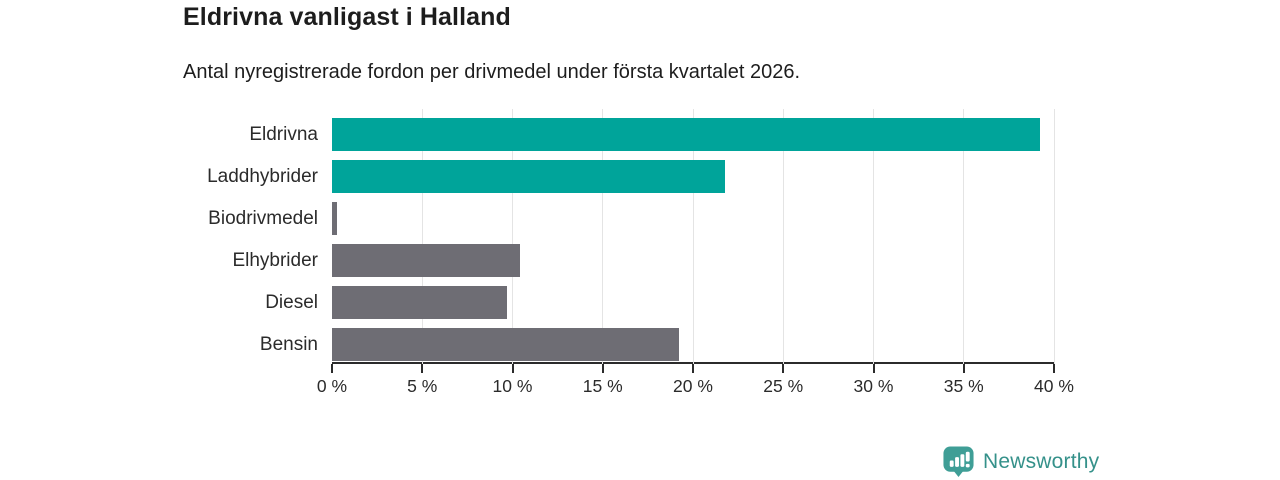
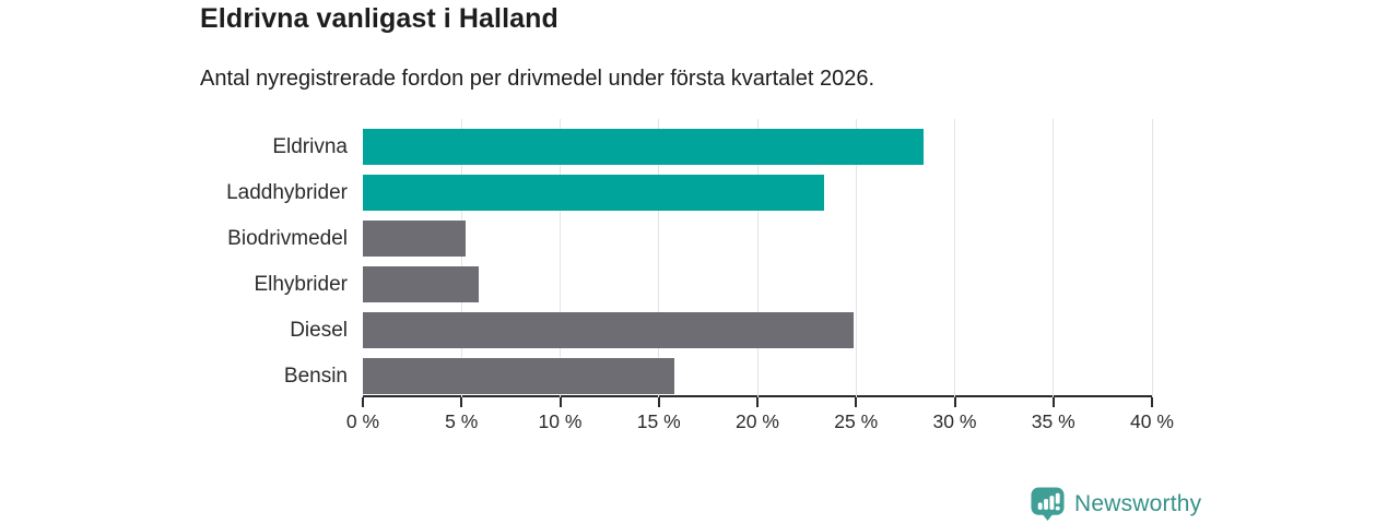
Eldrivna: 39.2% -> 28.4%
Laddhybrider: 21.8% -> 23.4%
Biodrivmedel: 0.3% -> 5.2%
Elhybrider: 10.4% -> 5.9%
Diesel: 9.7% -> 24.9%
Bensin: 19.2% -> 15.8%
